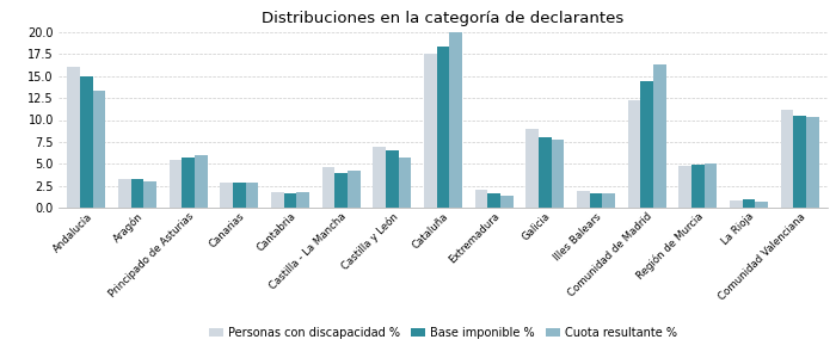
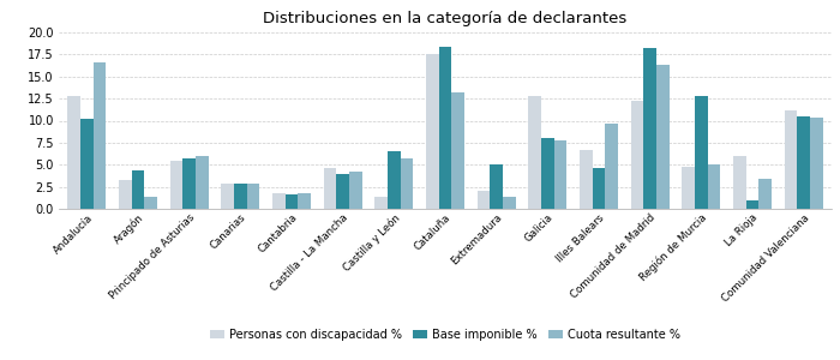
Personas con discapacidad %/Andalucía: 16.0 -> 12.8
Base imponible %/Andalucía: 14.9 -> 10.2
Cuota resultante %/Andalucía: 13.3 -> 16.6
Base imponible %/Aragón: 3.2 -> 4.4
Cuota resultante %/Aragón: 3.0 -> 1.4
Personas con discapacidad %/Castilla y León: 7.0 -> 1.4
Cuota resultante %/Cataluña: 20.0 -> 13.2
Base imponible %/Extremadura: 1.6 -> 5.0
Personas con discapacidad %/Galicia: 9.0 -> 12.8
Personas con discapacidad %/Illes Balears: 1.9 -> 6.6
Base imponible %/Illes Balears: 1.6 -> 4.6
Cuota resultante %/Illes Balears: 1.7 -> 9.6
Base imponible %/Comunidad de Madrid: 14.4 -> 18.2
Base imponible %/Región de Murcia: 4.9 -> 12.8
Personas con discapacidad %/La Rioja: 0.8 -> 6.0
Cuota resultante %/La Rioja: 0.7 -> 3.4
